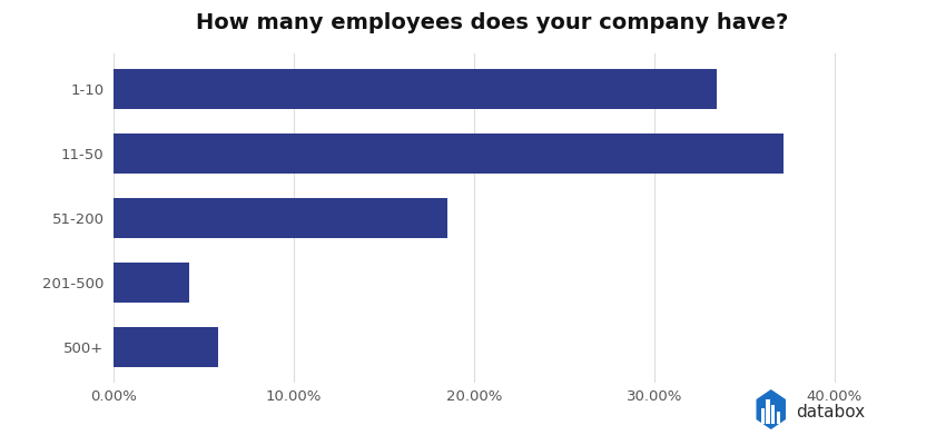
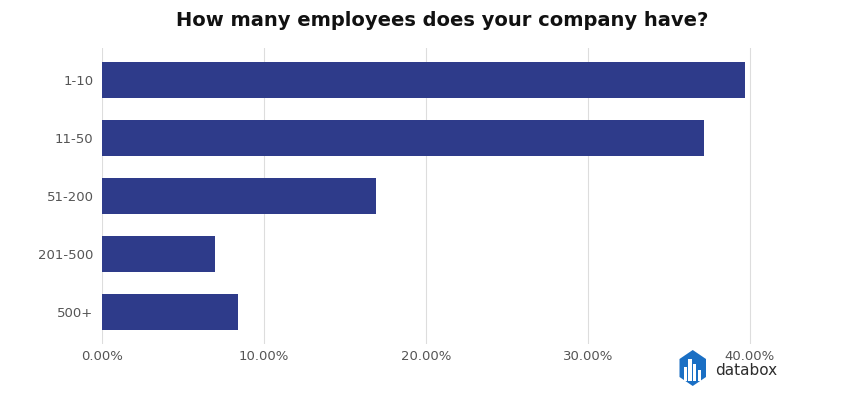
1-10: 33.5% -> 39.7%
51-200: 18.5% -> 16.9%
201-500: 4.2% -> 7.0%
500+: 5.8% -> 8.4%
